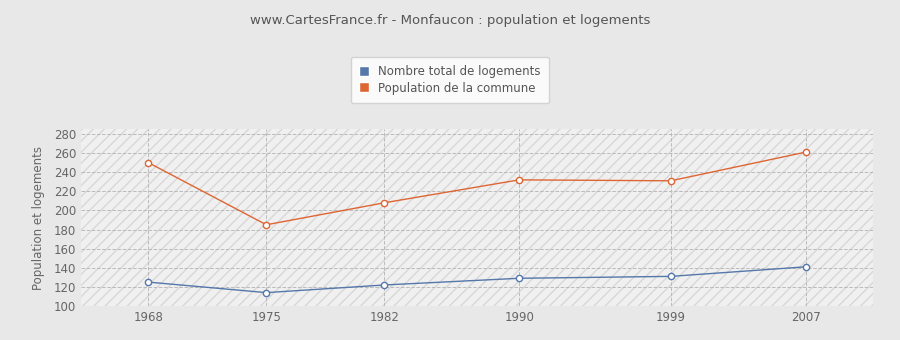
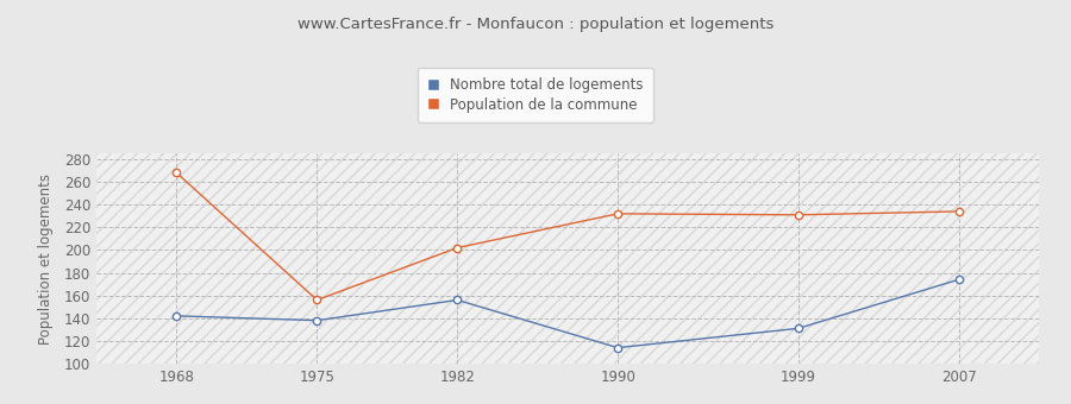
Nombre total de logements/1968: 125 -> 142
Population de la commune/1968: 250 -> 268
Nombre total de logements/1975: 114 -> 138
Population de la commune/1975: 185 -> 156
Nombre total de logements/1982: 122 -> 156
Population de la commune/1982: 208 -> 202
Nombre total de logements/1990: 129 -> 114
Nombre total de logements/2007: 141 -> 174
Population de la commune/2007: 261 -> 234
